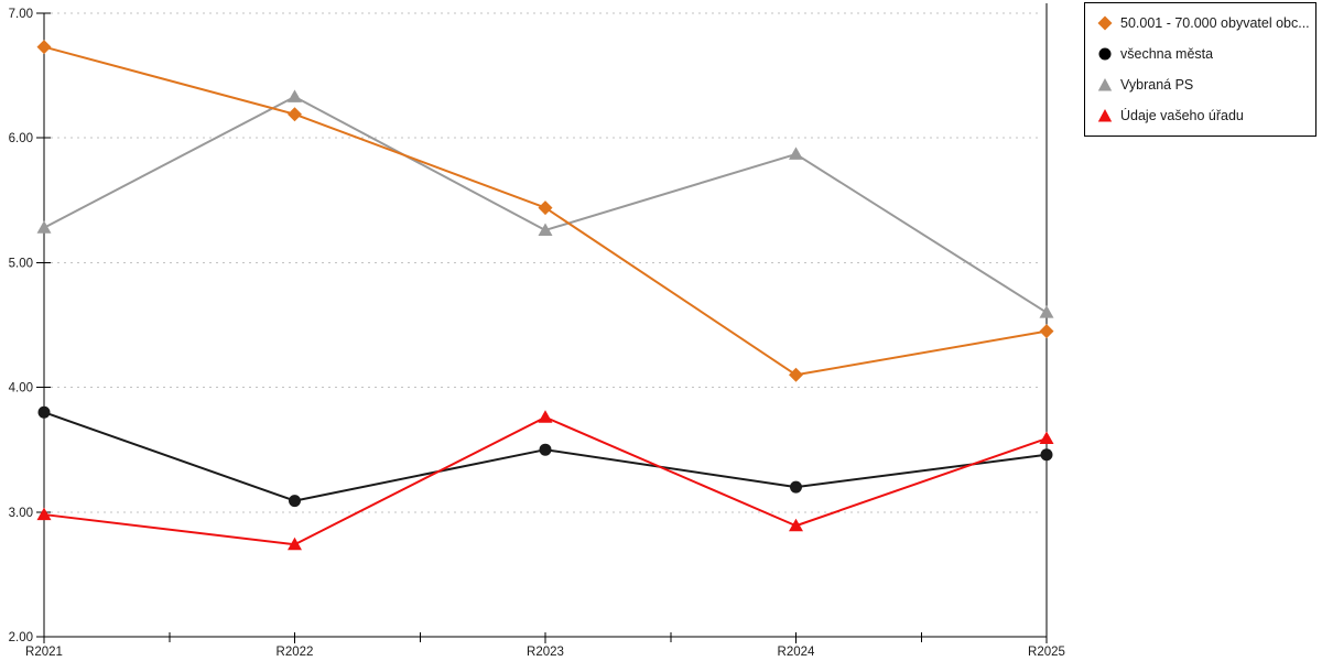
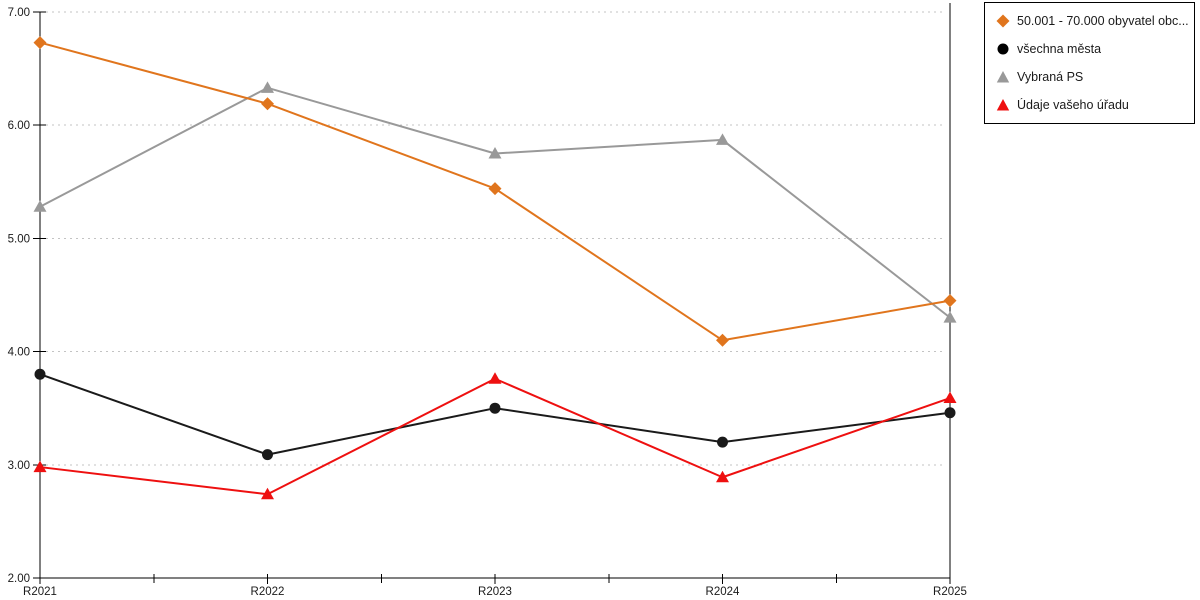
Vybraná PS/R2023: 5.26 -> 5.75
Vybraná PS/R2025: 4.60 -> 4.30
